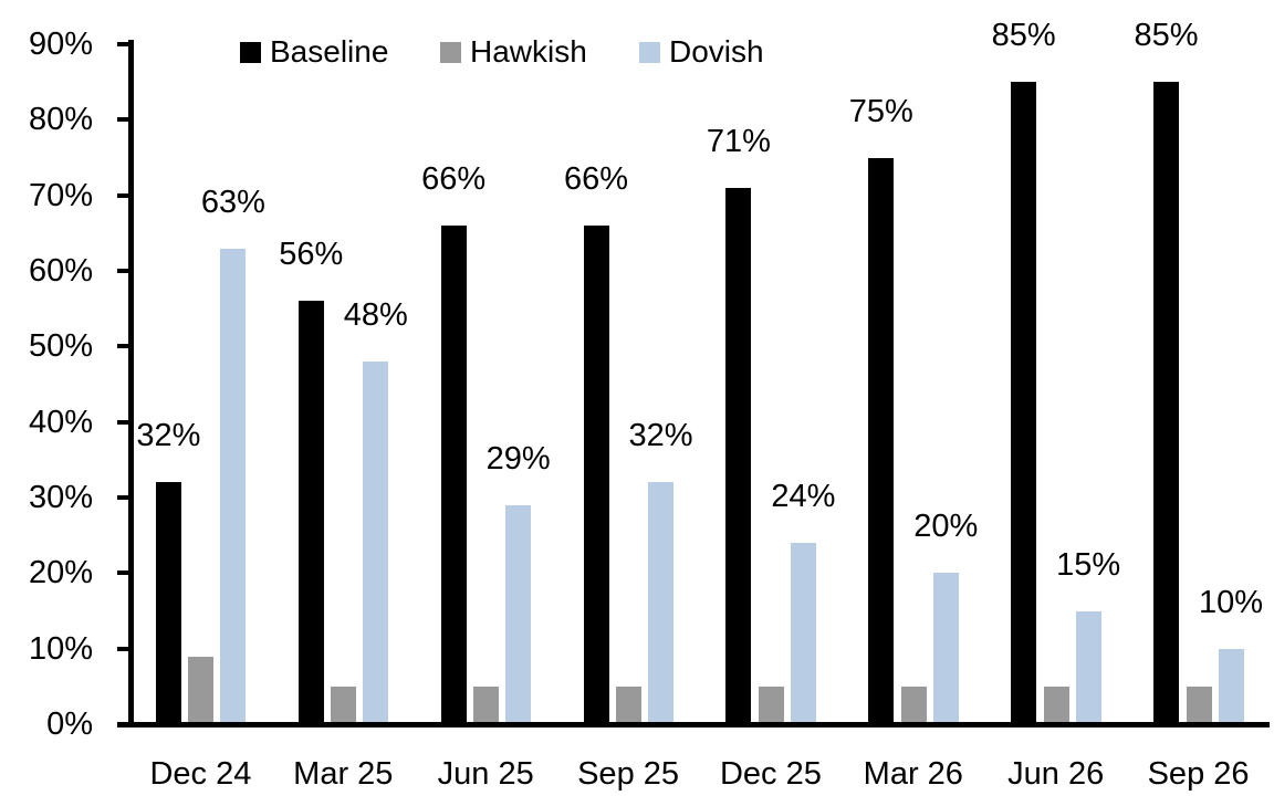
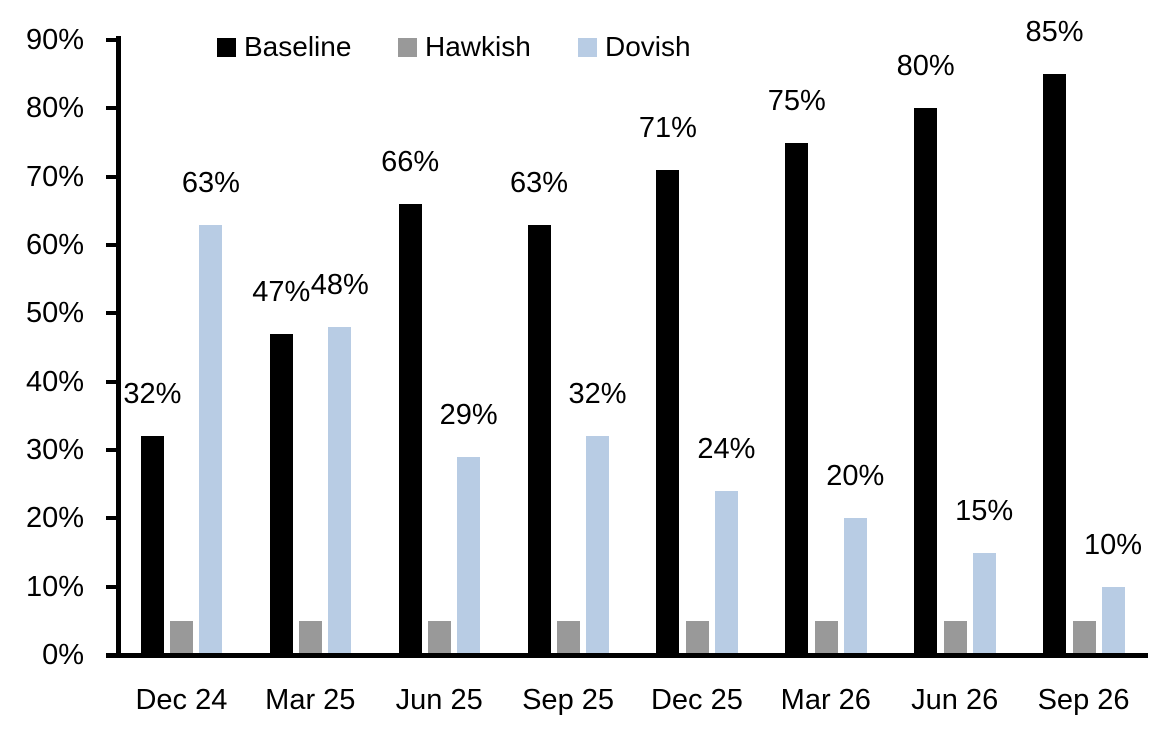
Hawkish/Dec 24: 9% -> 5%
Baseline/Mar 25: 56% -> 47%
Baseline/Sep 25: 66% -> 63%
Baseline/Jun 26: 85% -> 80%
